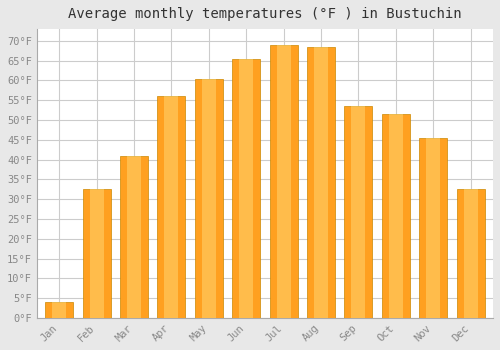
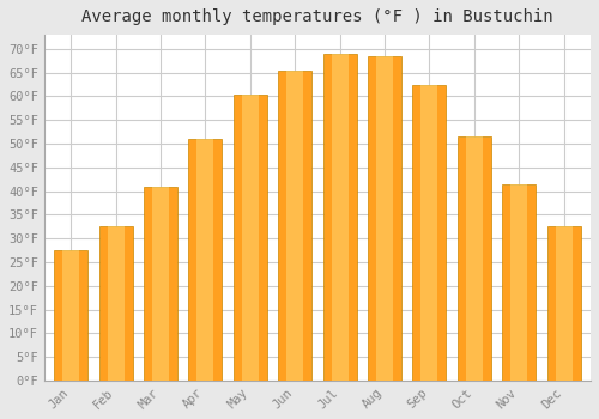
Jan: 4.0°F -> 27.5°F
Apr: 56.0°F -> 51.0°F
Sep: 53.5°F -> 62.5°F
Nov: 45.5°F -> 41.5°F
